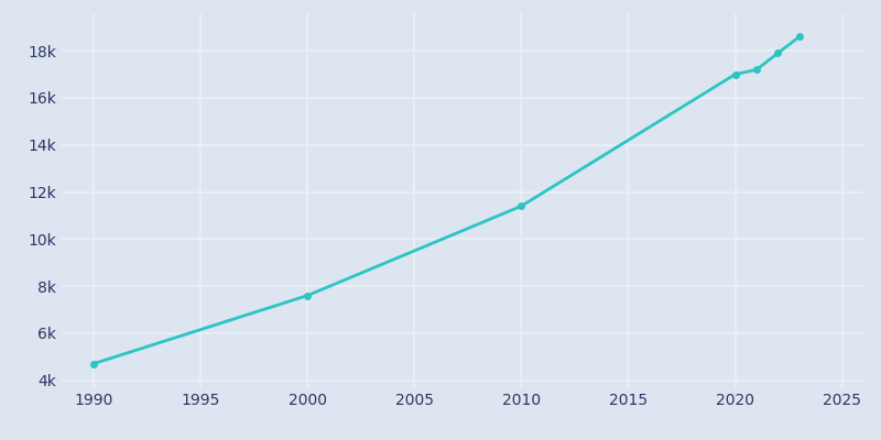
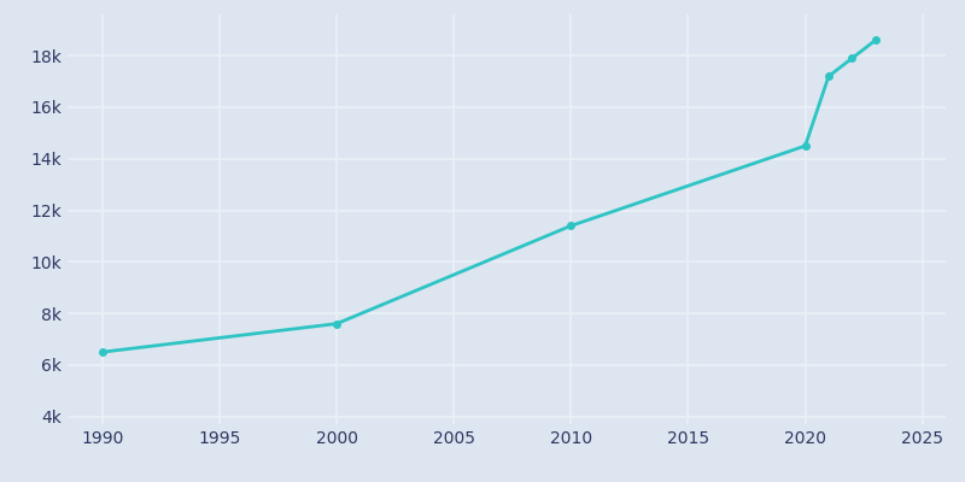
1990: 4.7k -> 6.5k
2020: 17.0k -> 14.5k
